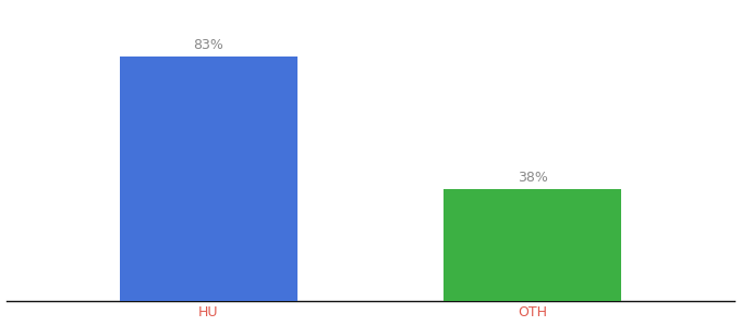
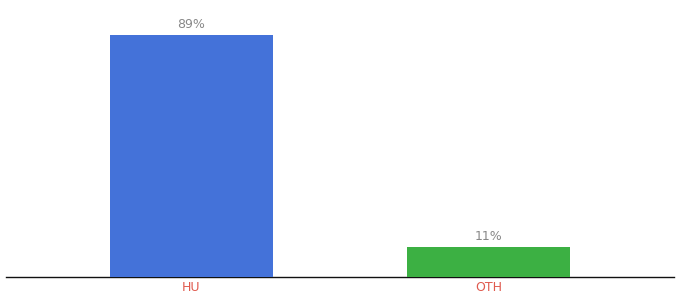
HU: 83% -> 89%
OTH: 38% -> 11%
